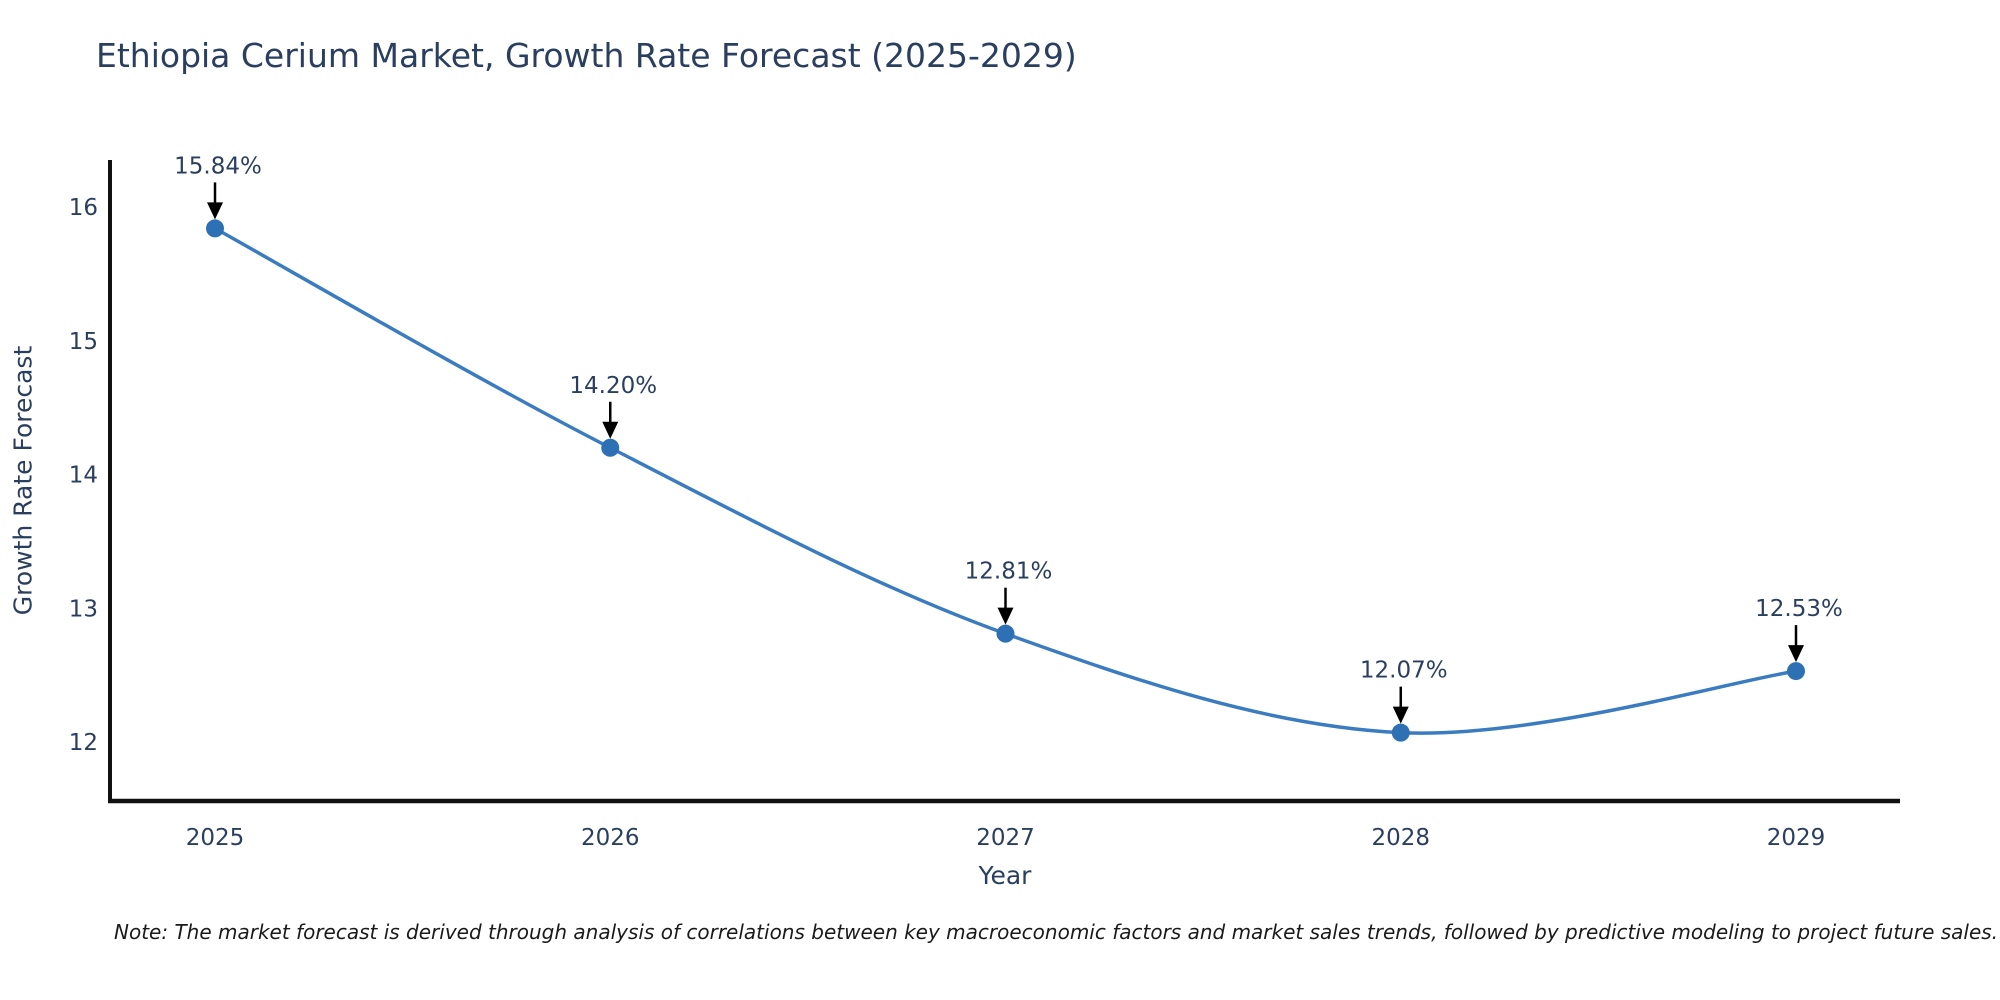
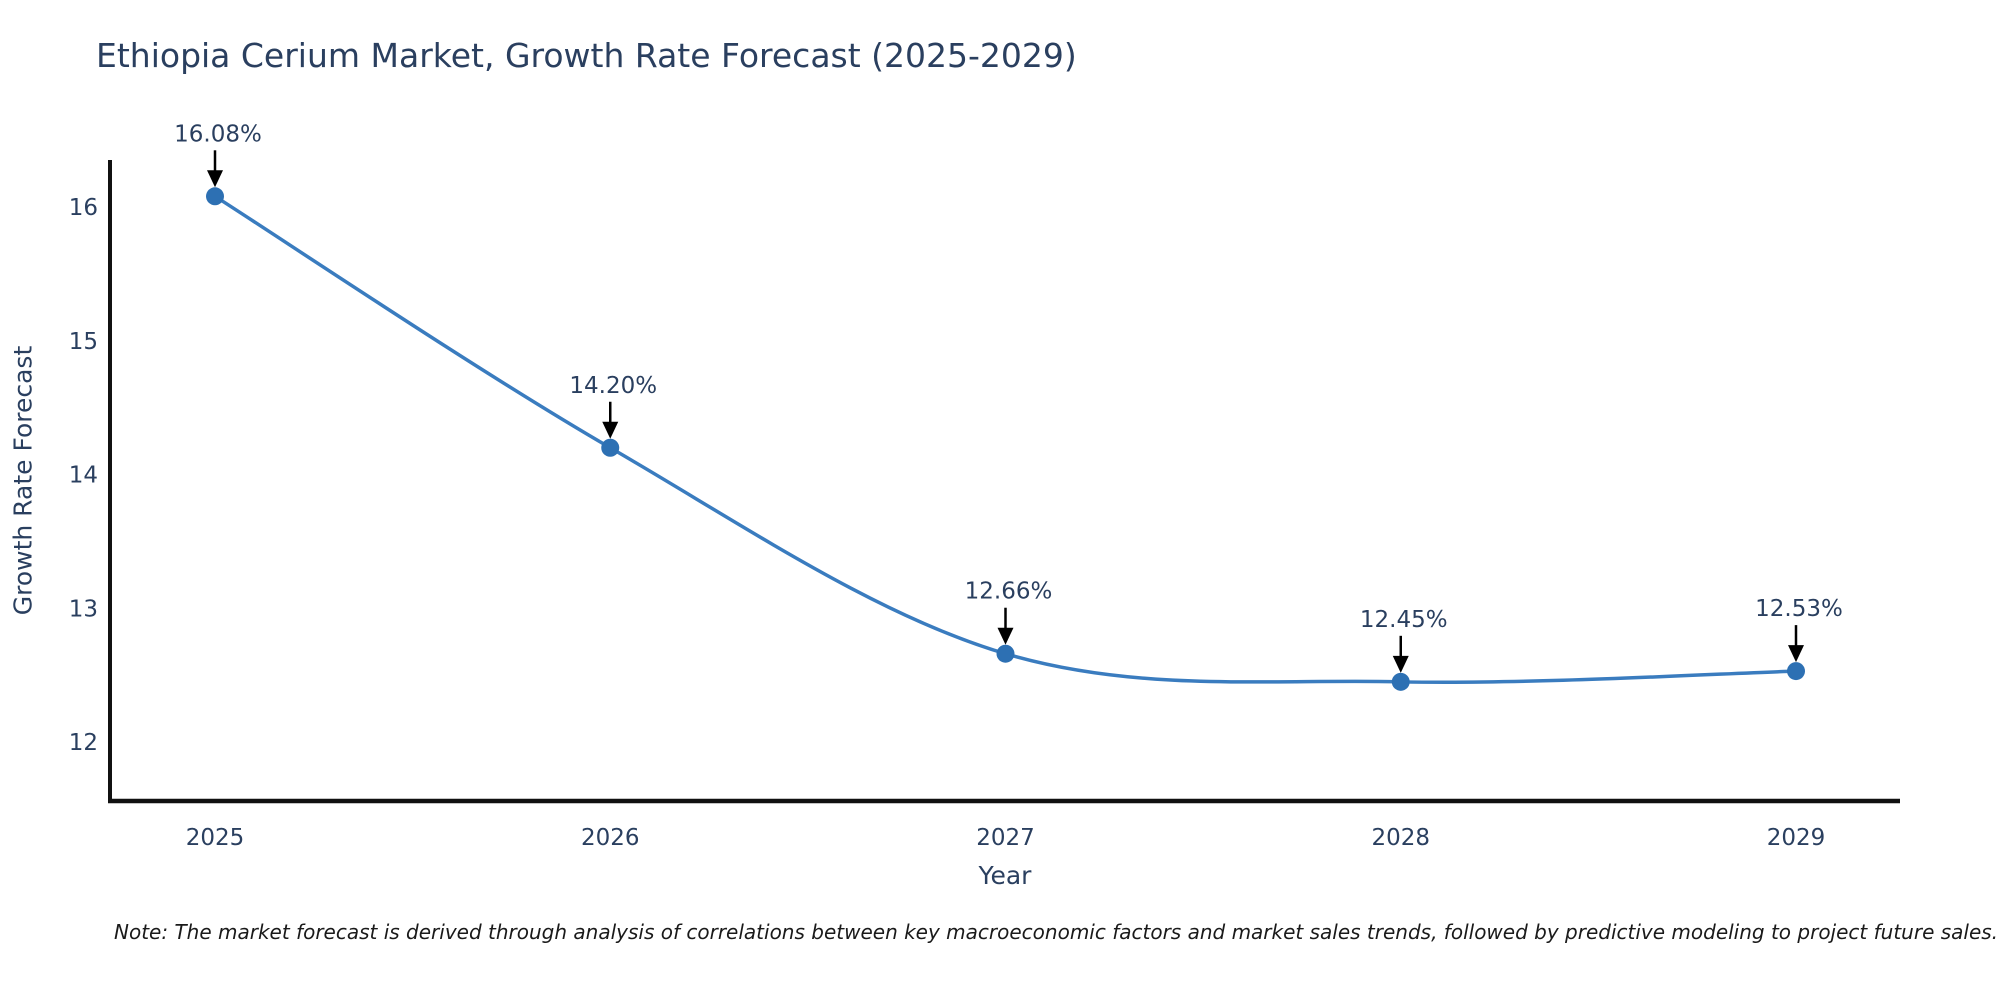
2025: 15.84% -> 16.08%
2027: 12.81% -> 12.66%
2028: 12.07% -> 12.45%
